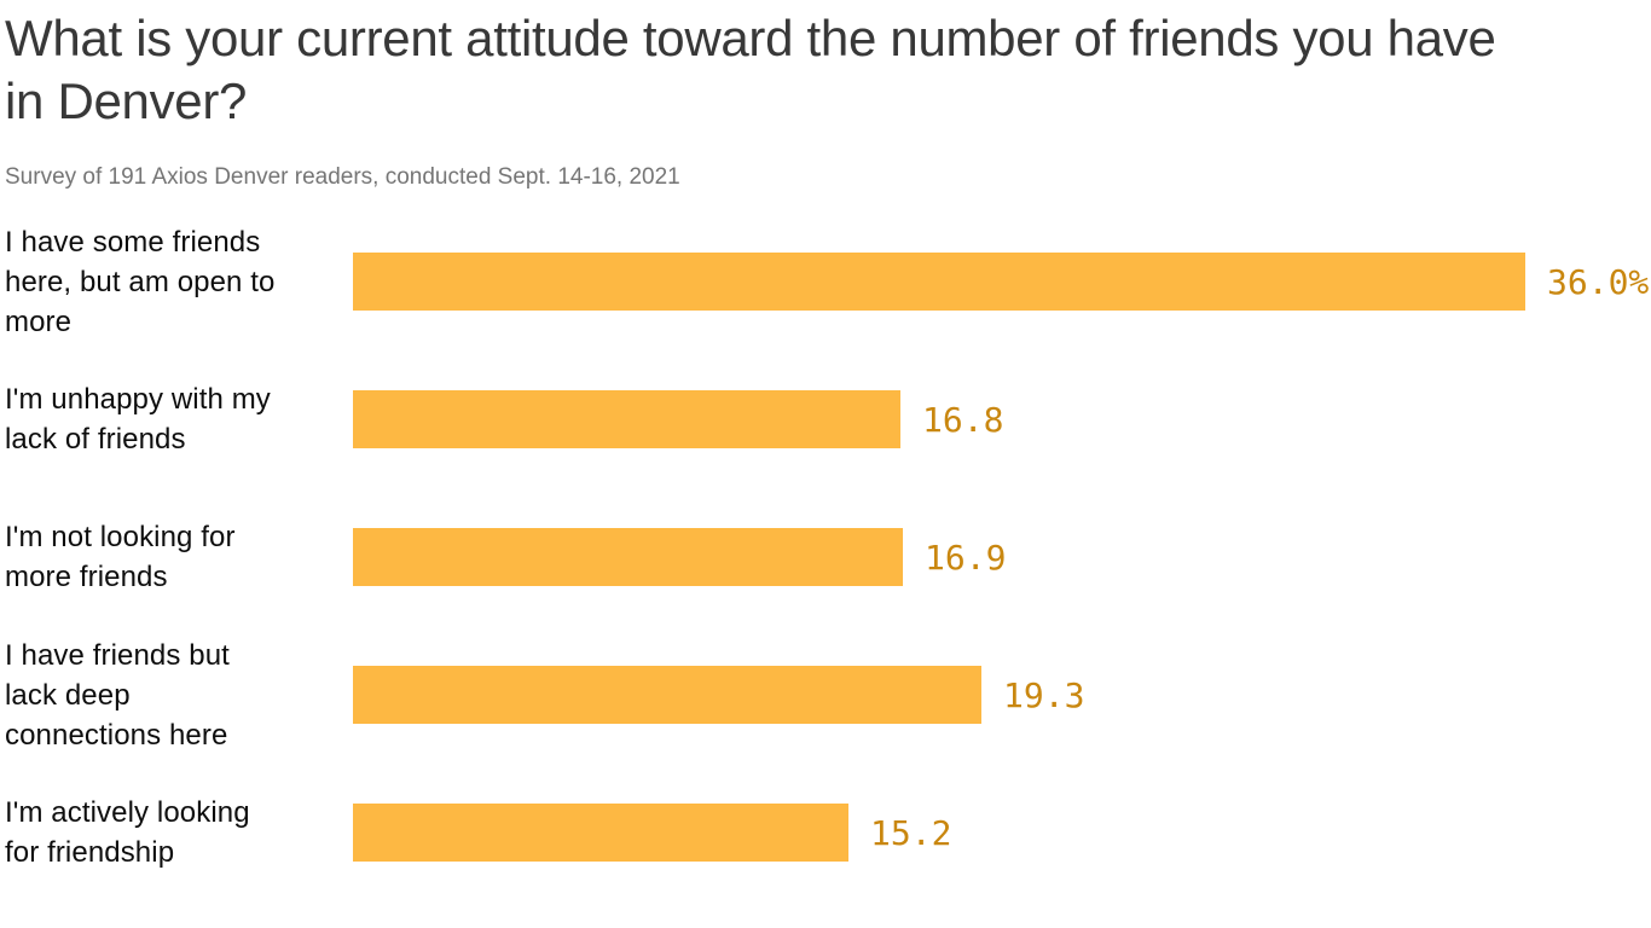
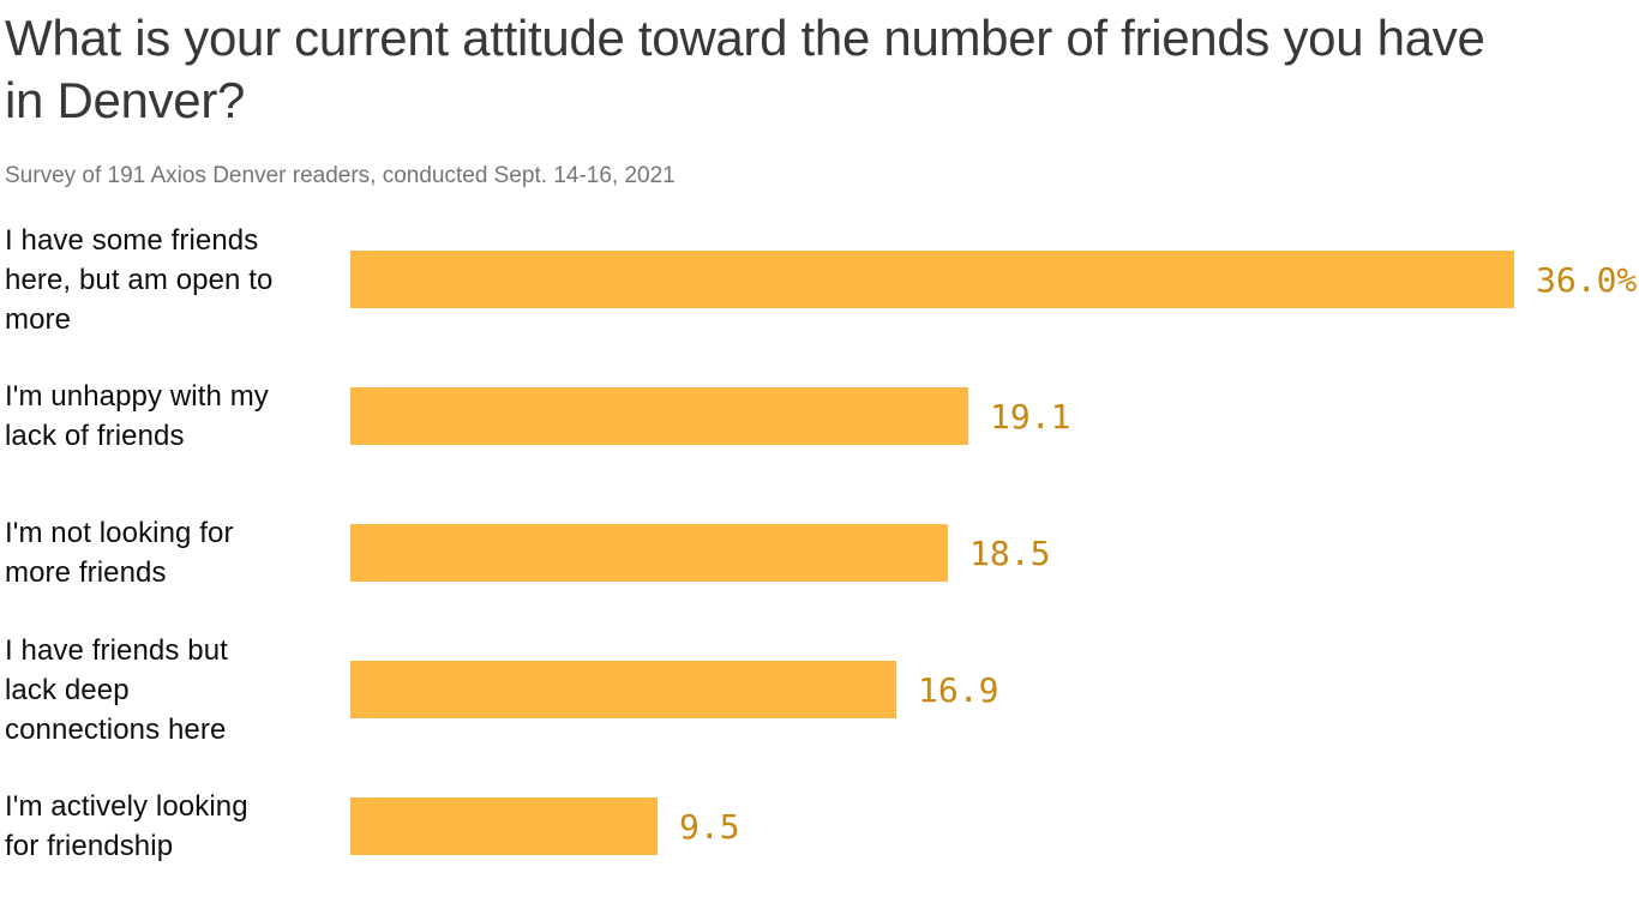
I'm unhappy with my lack of friends: 16.8 -> 19.1
I'm not looking for more friends: 16.9 -> 18.5
I have friends but lack deep connections here: 19.3 -> 16.9
I'm actively looking for friendship: 15.2 -> 9.5
